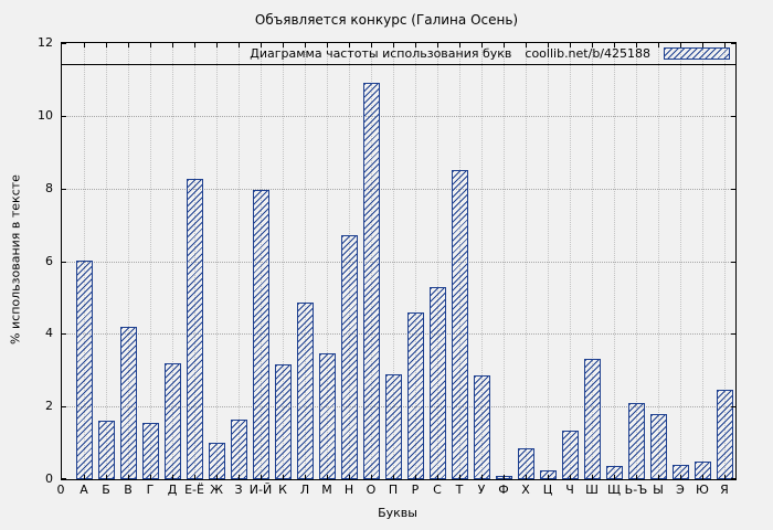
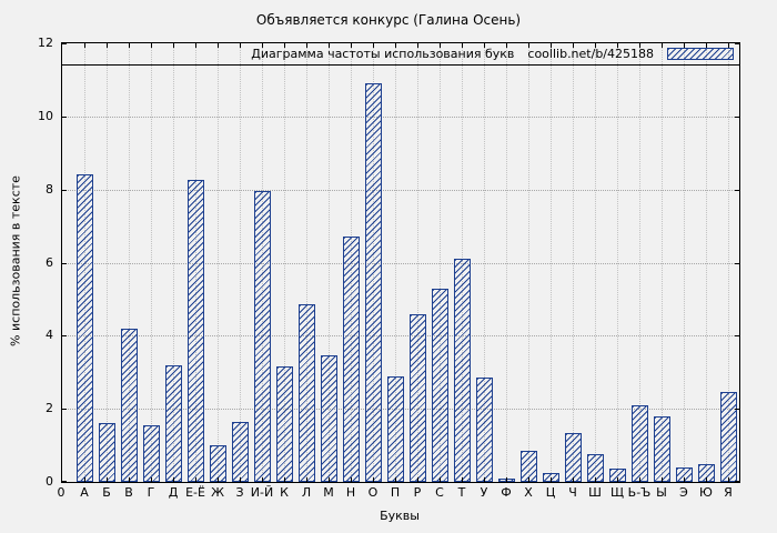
А: 6.0 -> 8.4
Т: 8.5 -> 6.1
Ш: 3.3 -> 0.8
